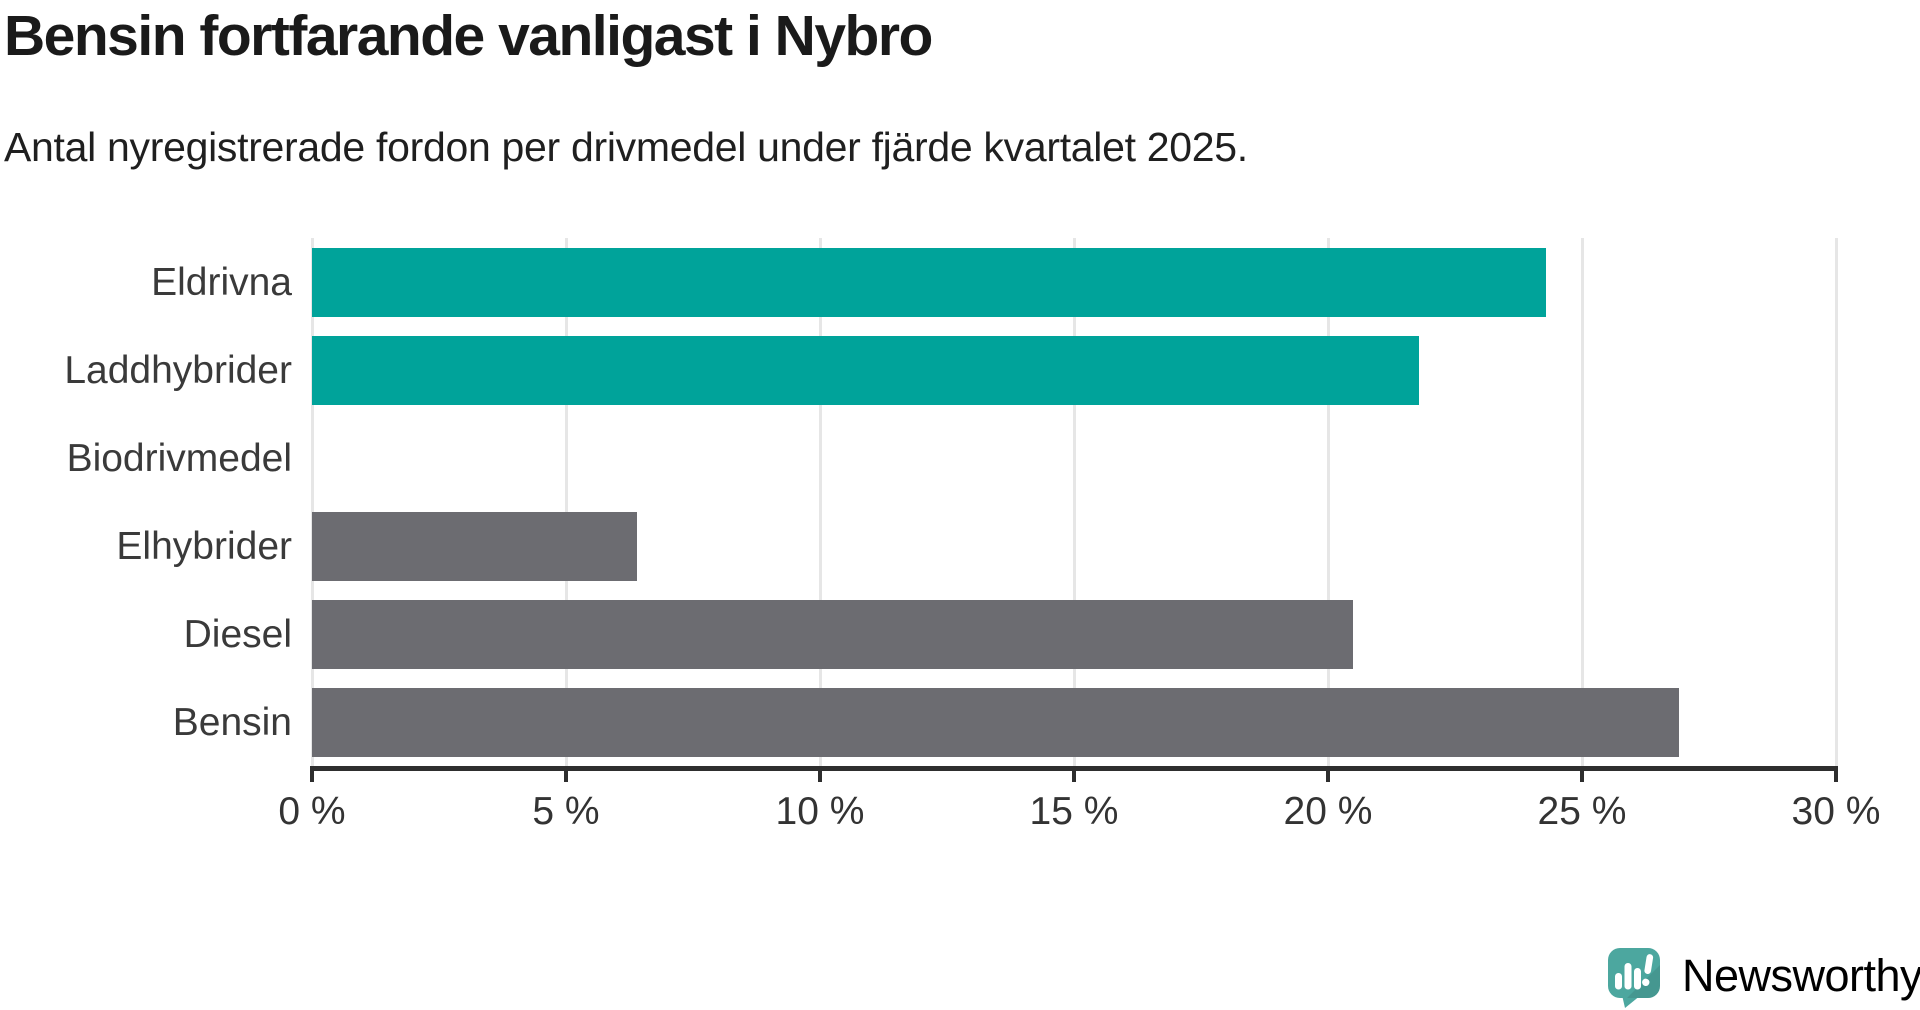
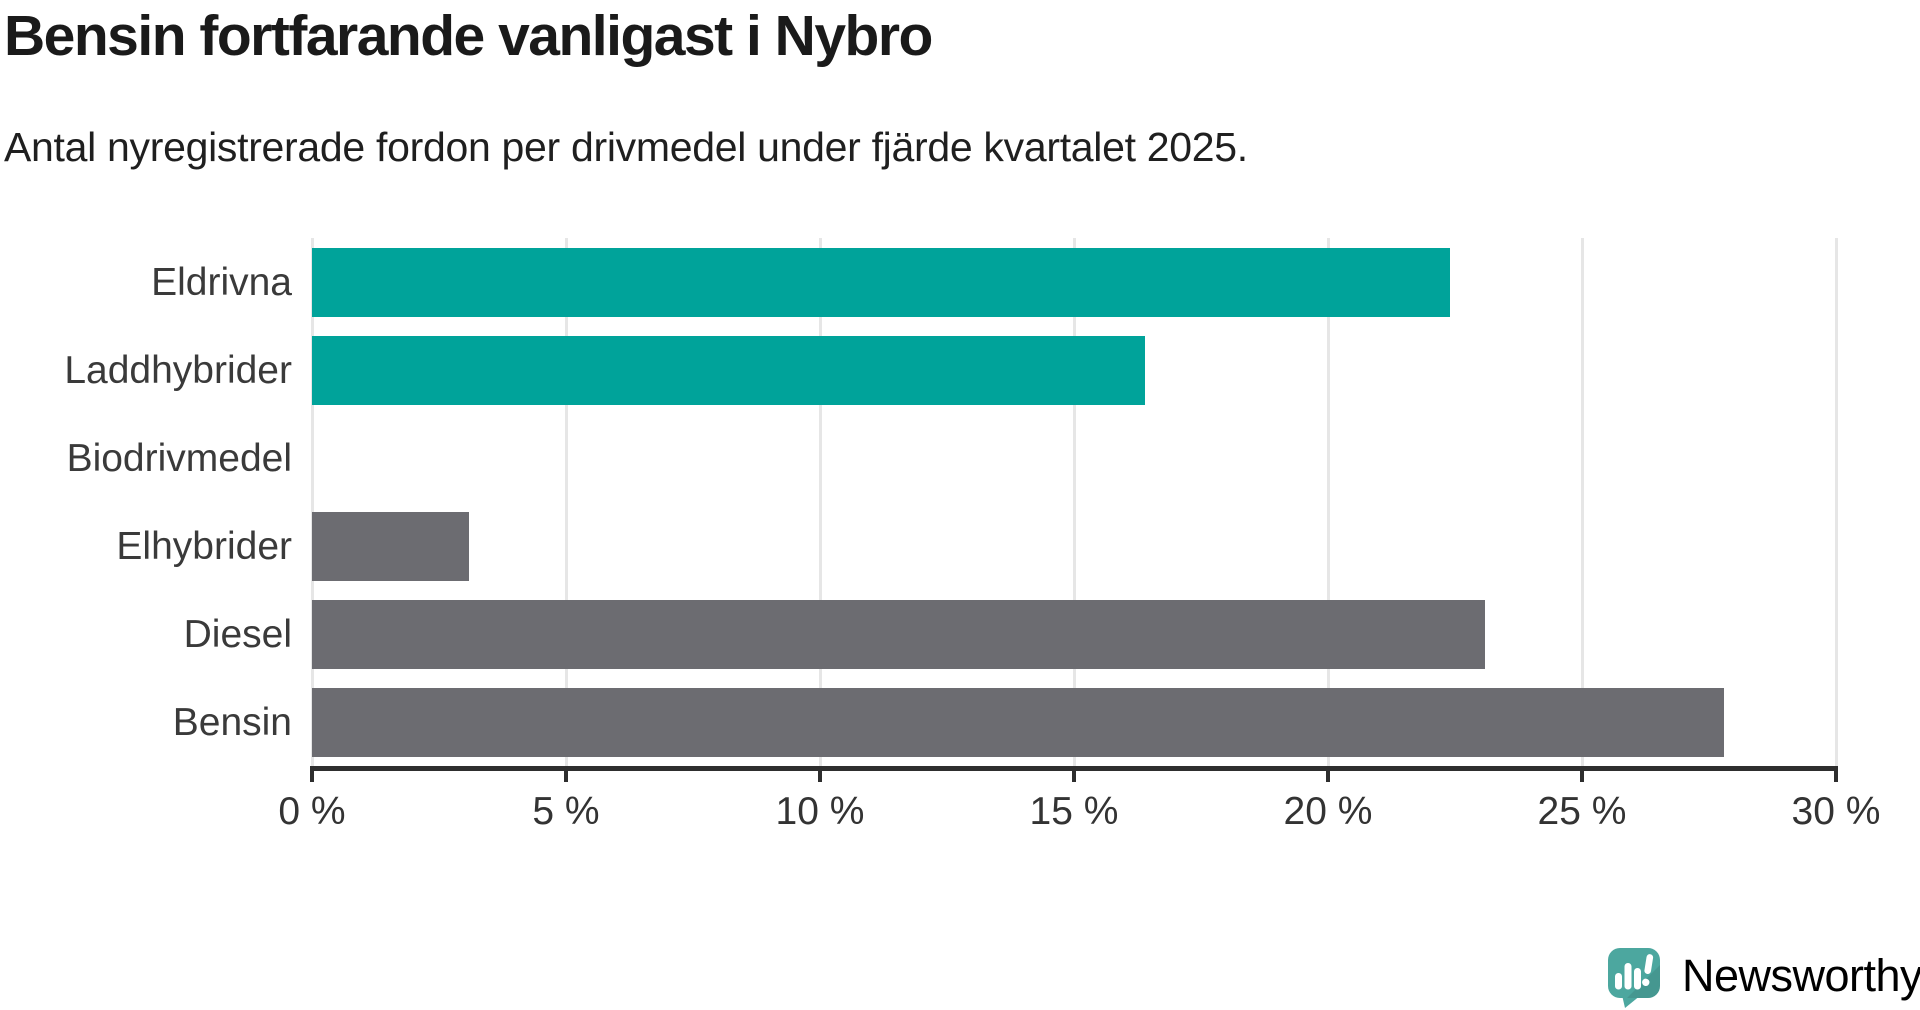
Eldrivna: 24.3% -> 22.4%
Laddhybrider: 21.8% -> 16.4%
Elhybrider: 6.4% -> 3.1%
Diesel: 20.5% -> 23.1%
Bensin: 26.9% -> 27.8%
